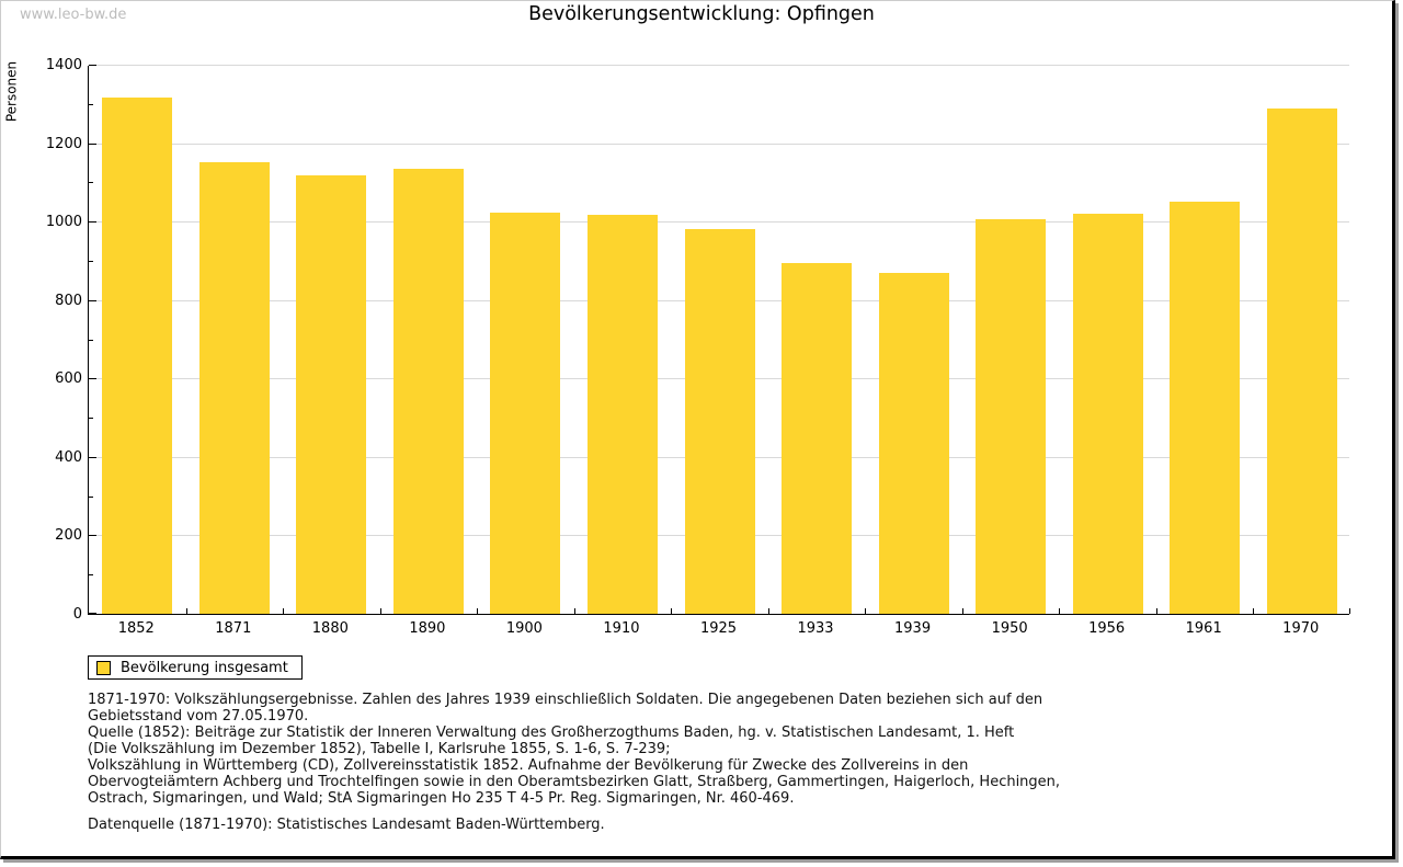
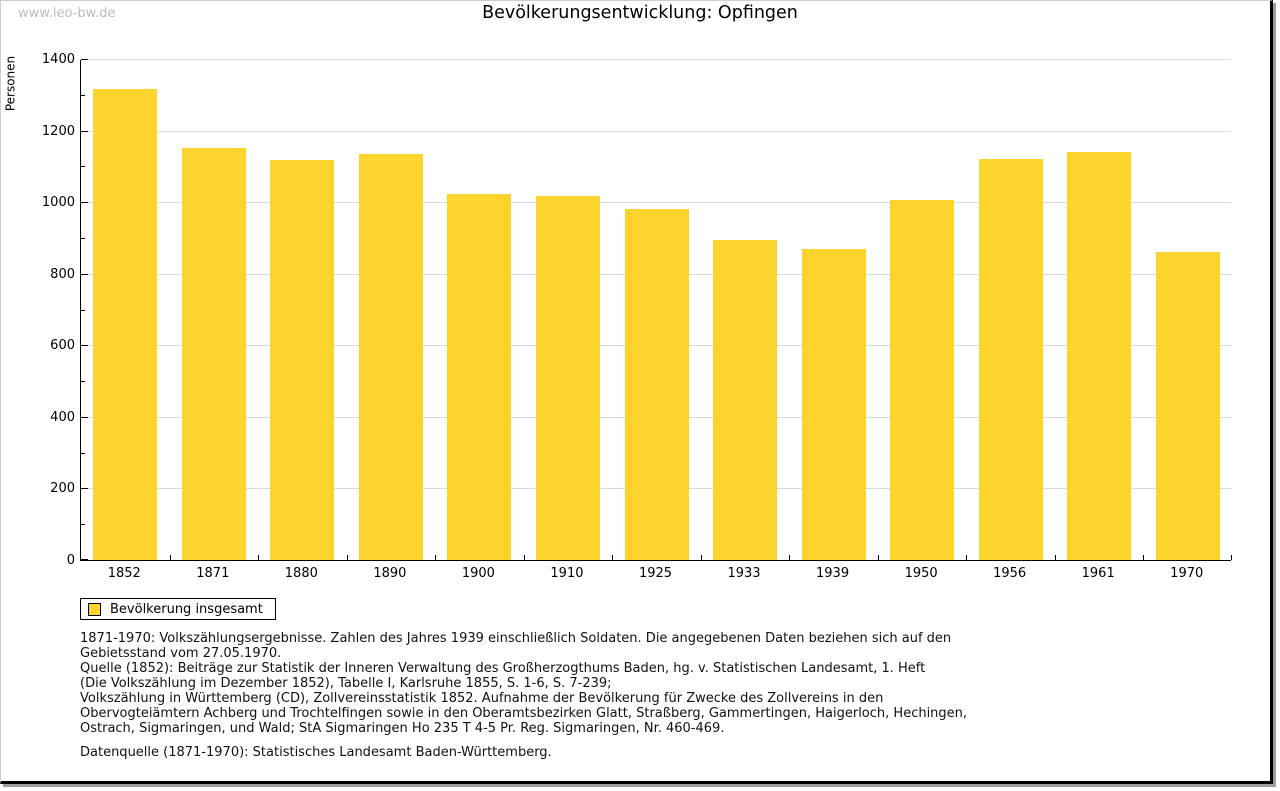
1956: 1020 -> 1120
1961: 1050 -> 1140
1970: 1290 -> 860
